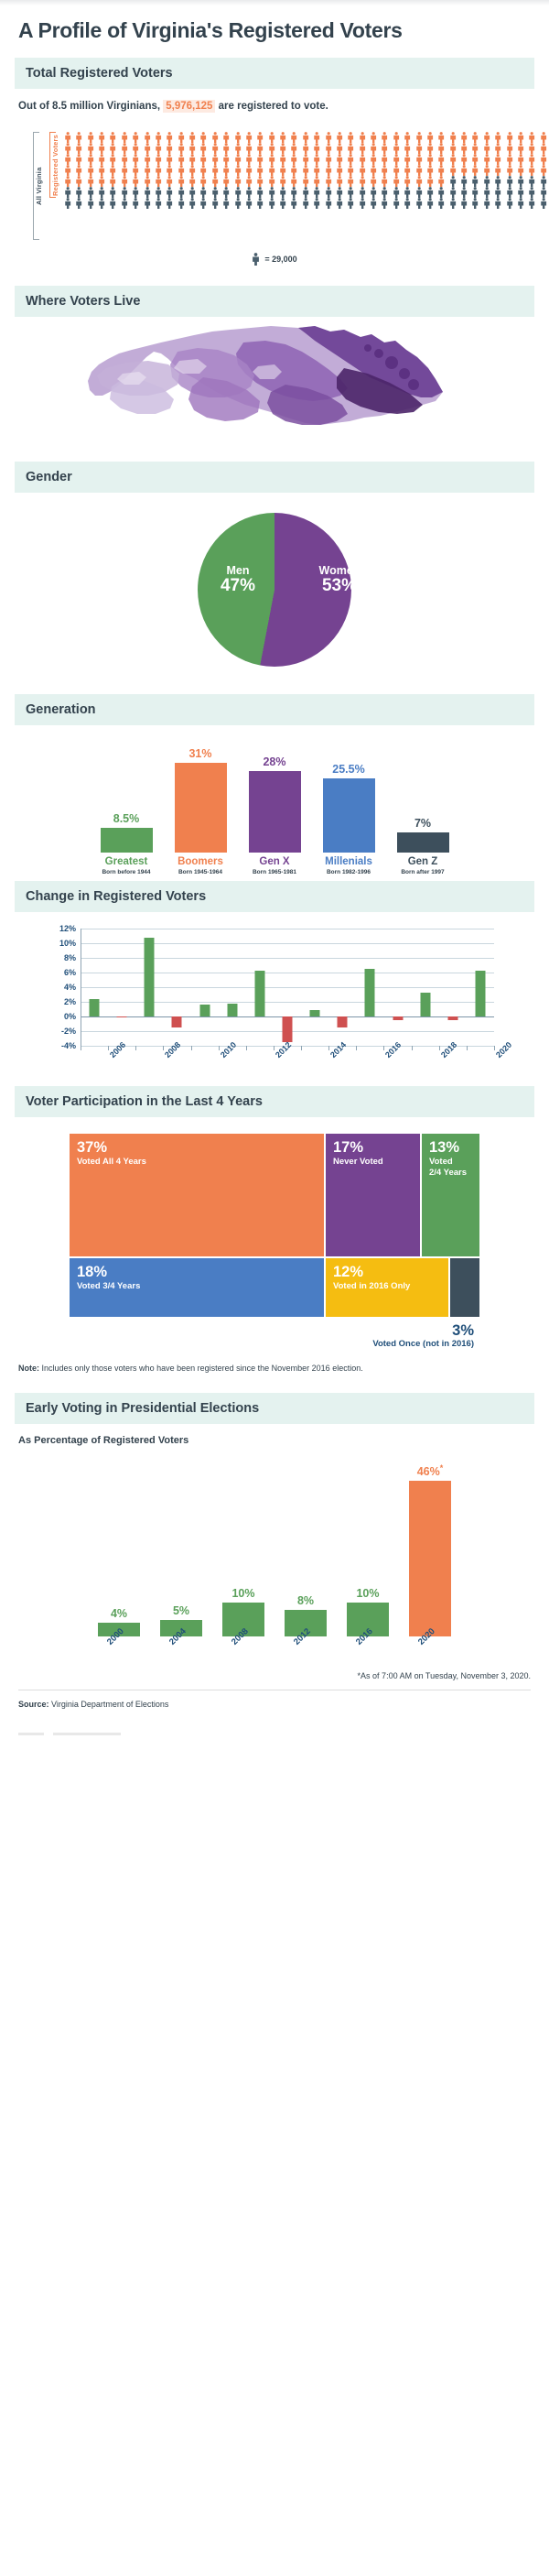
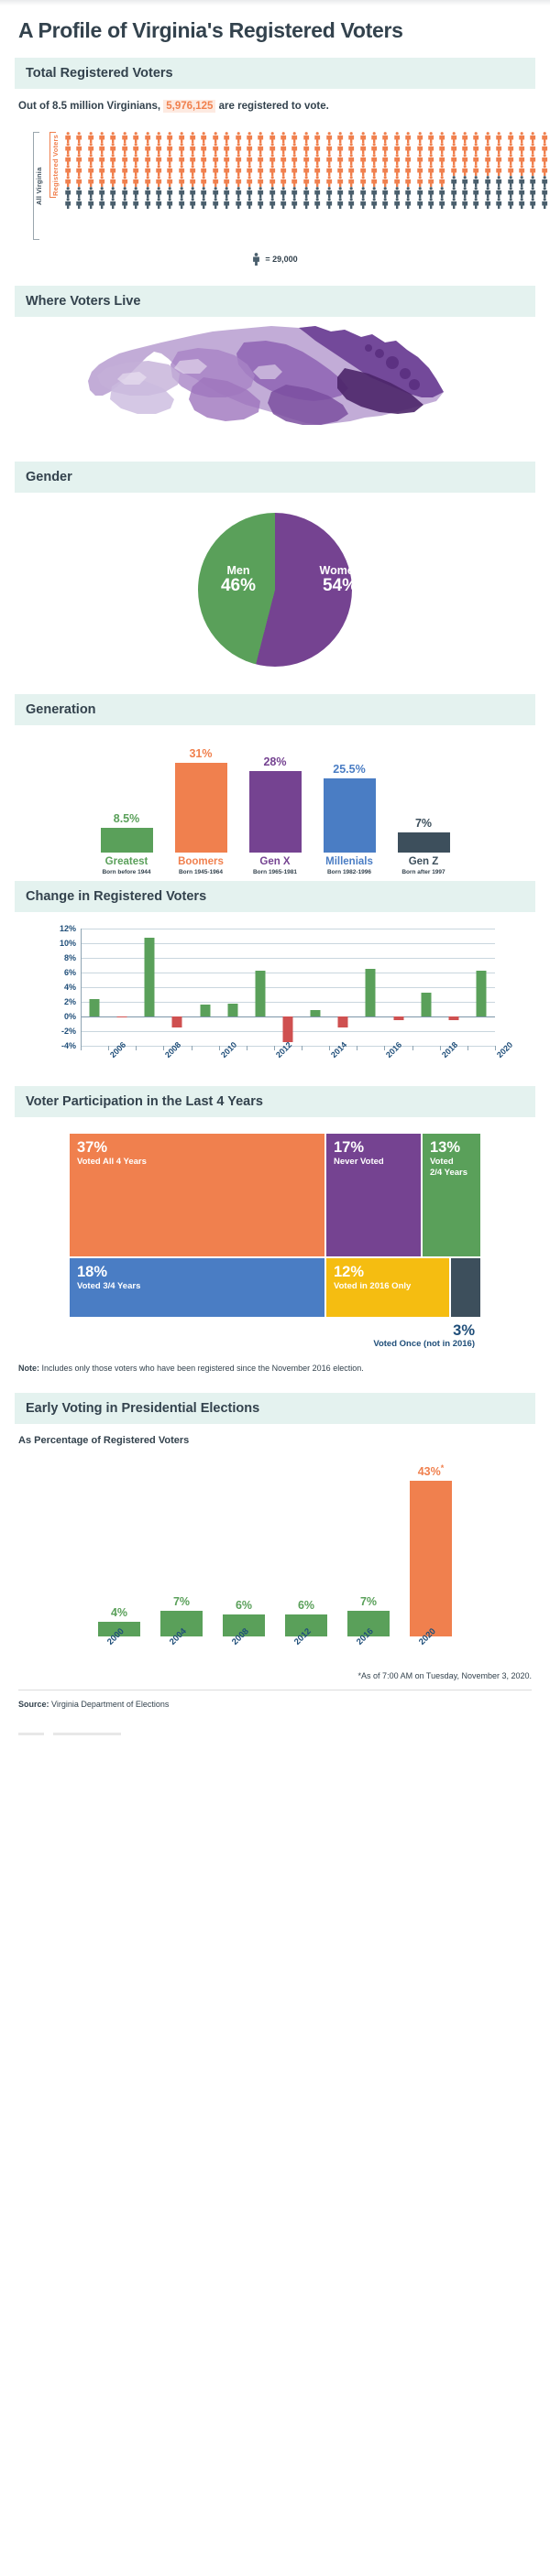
Gender/Men: 47% -> 46%
Gender/Women: 53% -> 54%
Early Voting in Presidential Elections/2004: 5% -> 7%
Early Voting in Presidential Elections/2008: 10% -> 6%
Early Voting in Presidential Elections/2012: 8% -> 6%
Early Voting in Presidential Elections/2016: 10% -> 7%
Early Voting in Presidential Elections/2020: 46% -> 43%
